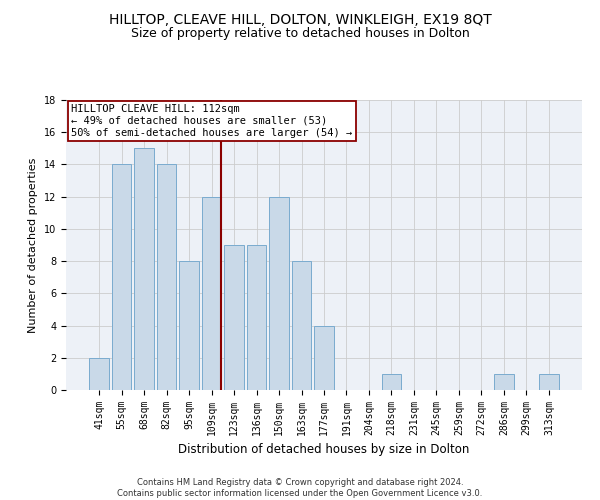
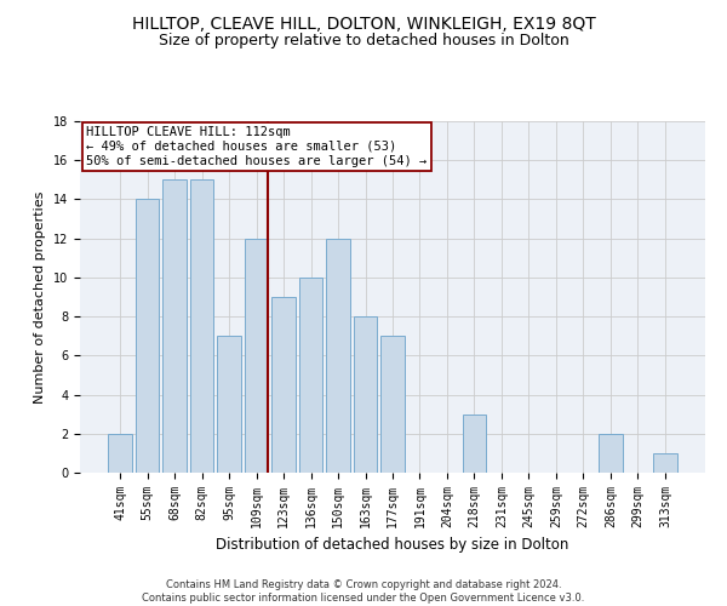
82sqm: 14 -> 15
95sqm: 8 -> 7
136sqm: 9 -> 10
177sqm: 4 -> 7
218sqm: 1 -> 3
286sqm: 1 -> 2
